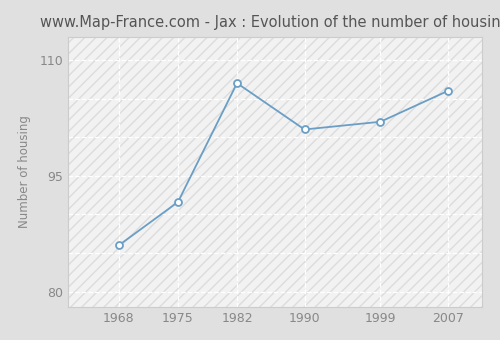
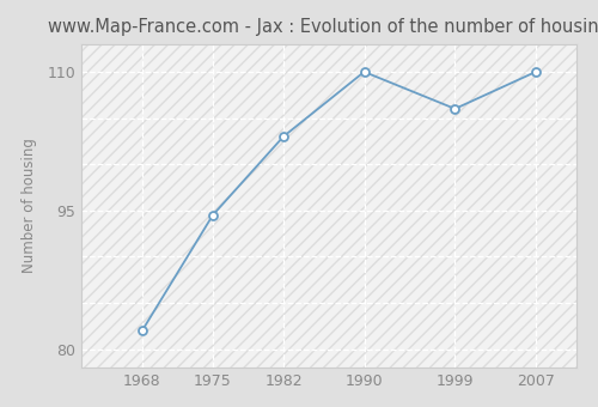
1968: 86.0 -> 82.0
1975: 91.6 -> 94.5
1982: 107.0 -> 103.0
1990: 101.0 -> 110.0
1999: 102.0 -> 106.0
2007: 106.0 -> 110.0
